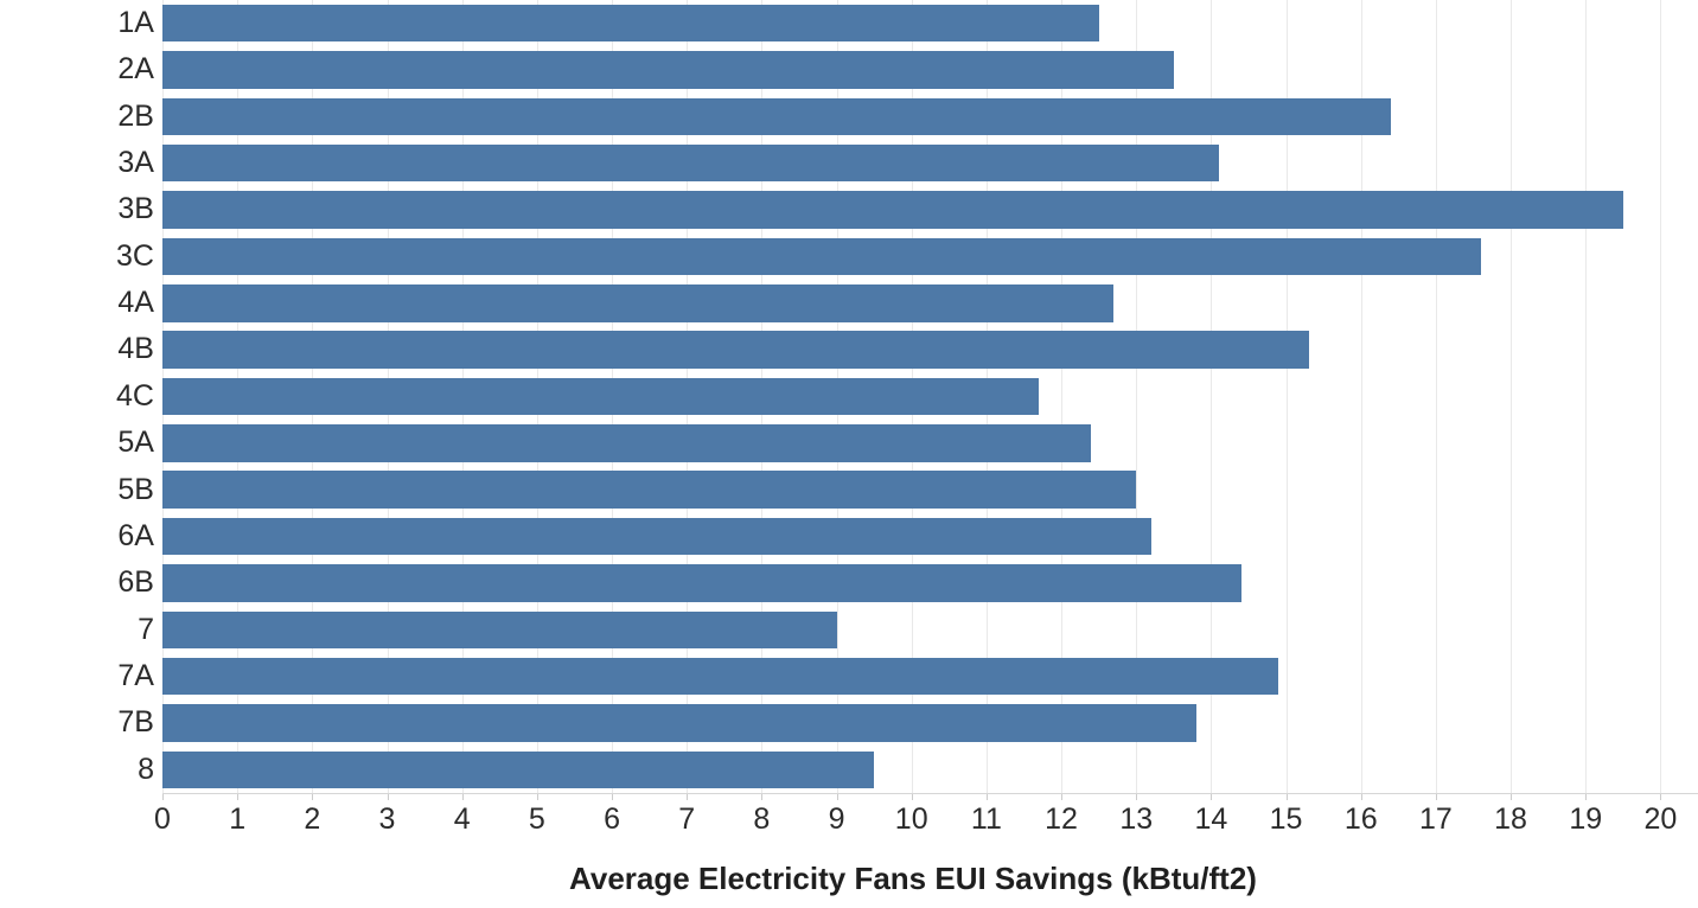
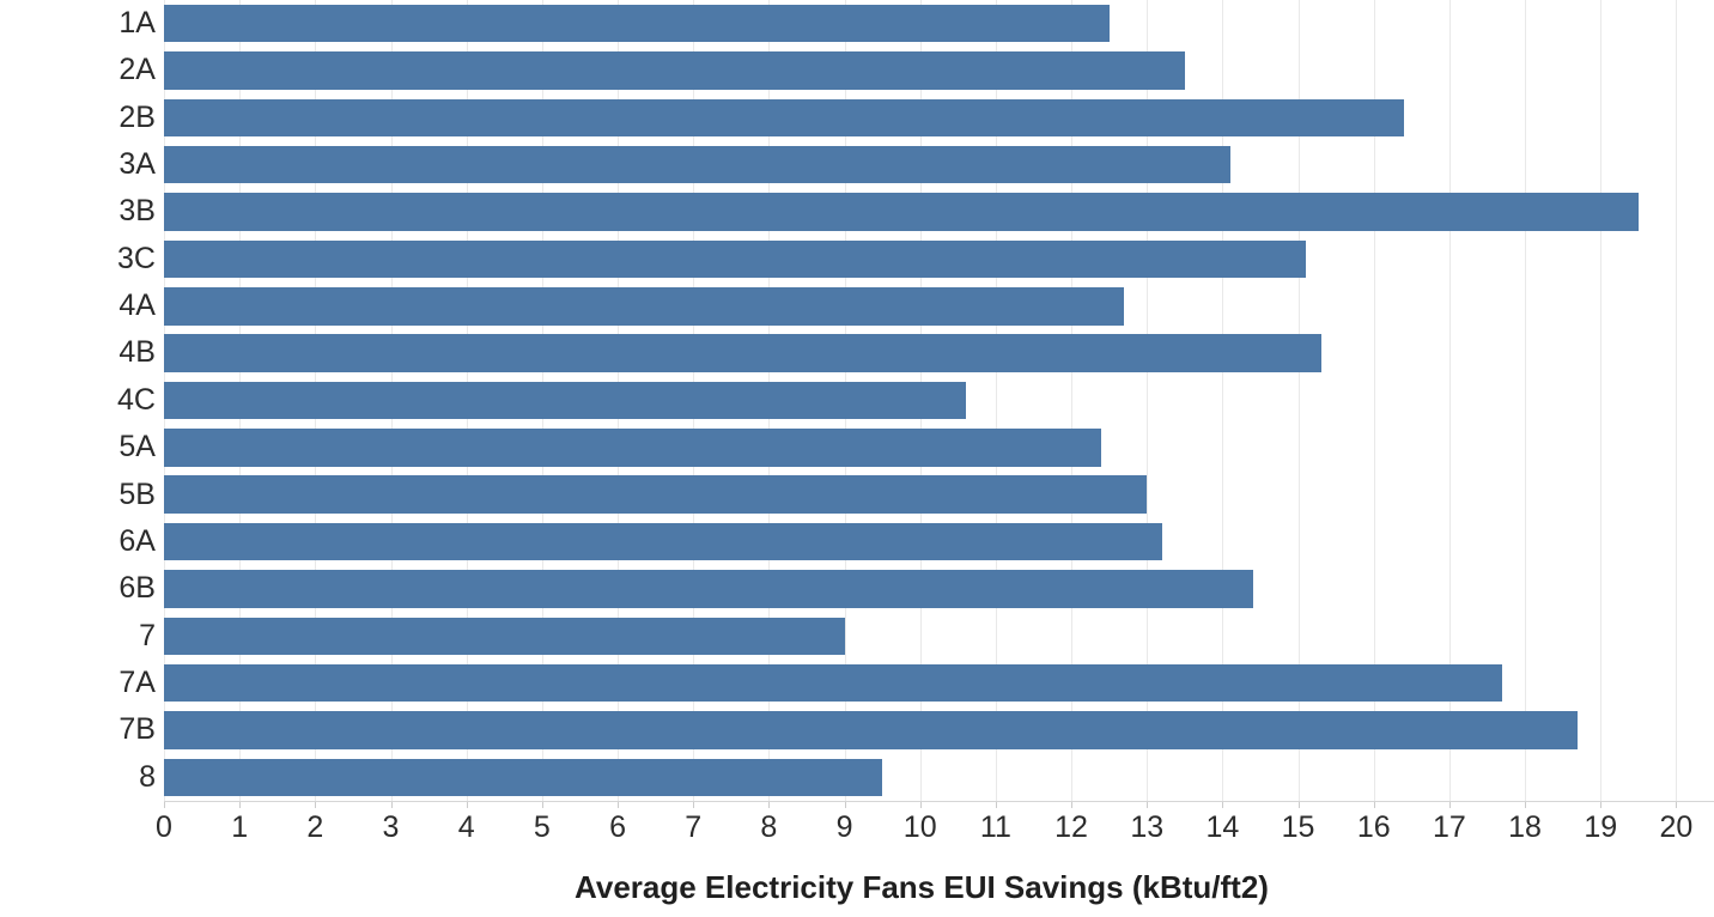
3C: 17.6 -> 15.1
4C: 11.7 -> 10.6
7A: 14.9 -> 17.7
7B: 13.8 -> 18.7
